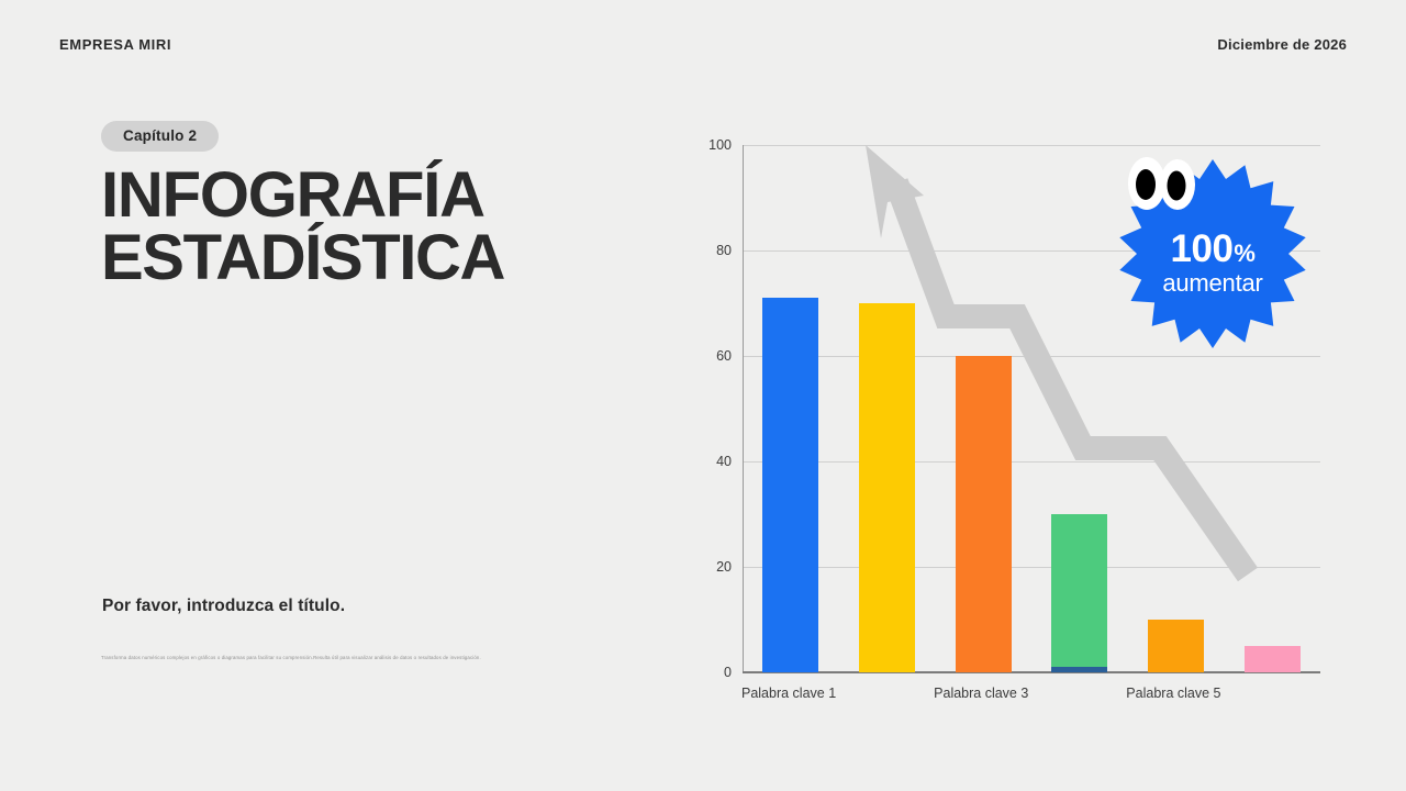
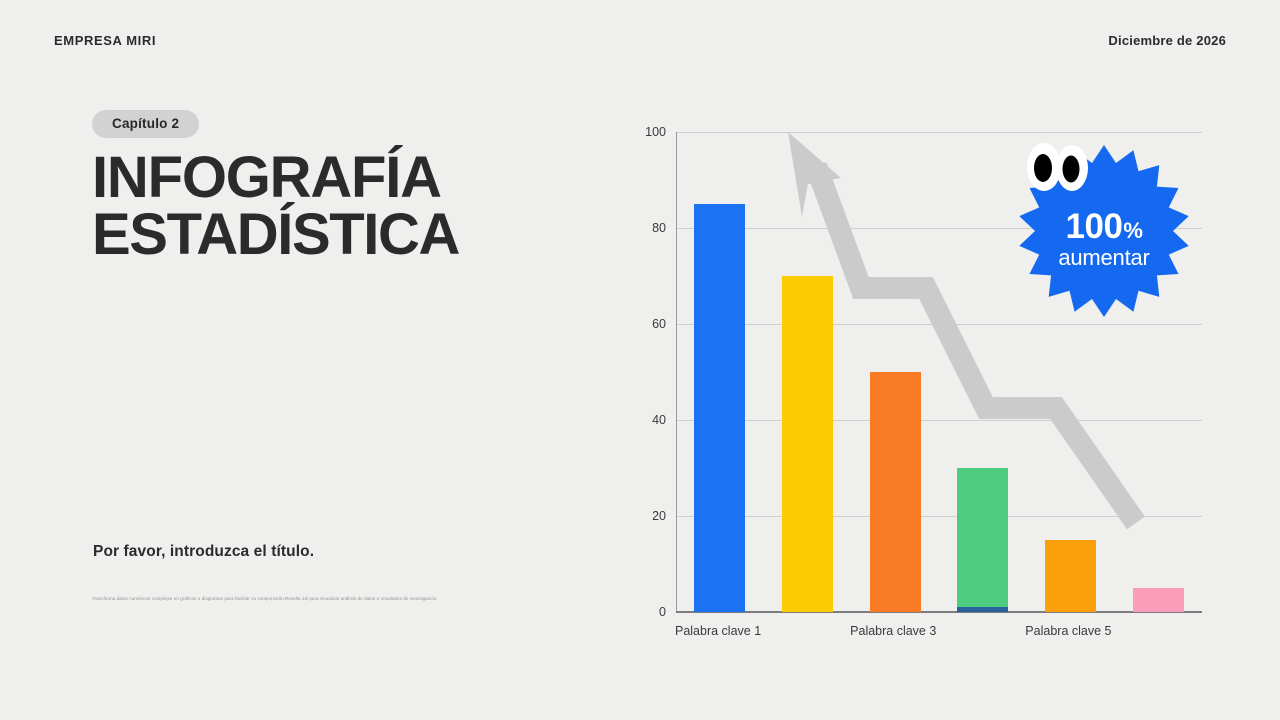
Palabra clave 1: 71 -> 85
Palabra clave 3: 60 -> 50
Palabra clave 5: 10 -> 15
